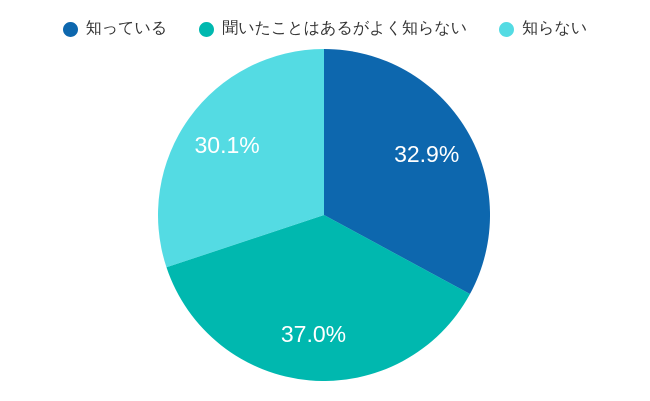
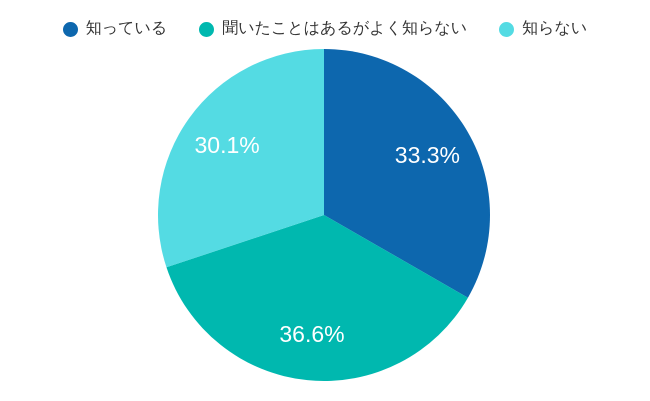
知っている: 32.9% -> 33.3%
聞いたことはあるがよく知らない: 37.0% -> 36.6%
